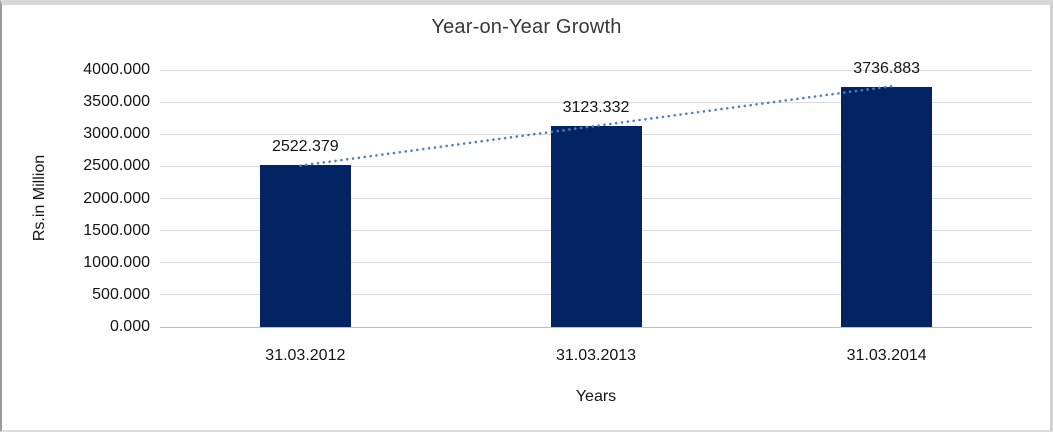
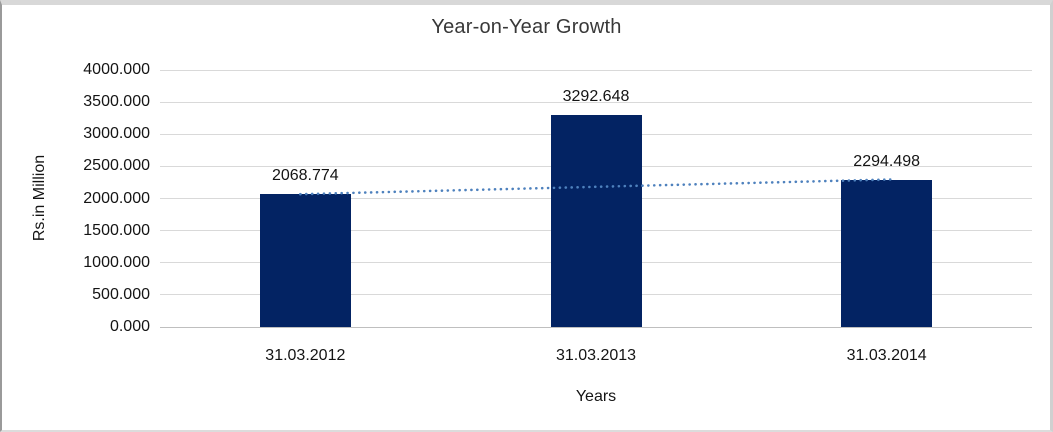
31.03.2012: 2522.379 -> 2068.774
31.03.2013: 3123.332 -> 3292.648
31.03.2014: 3736.883 -> 2294.498
